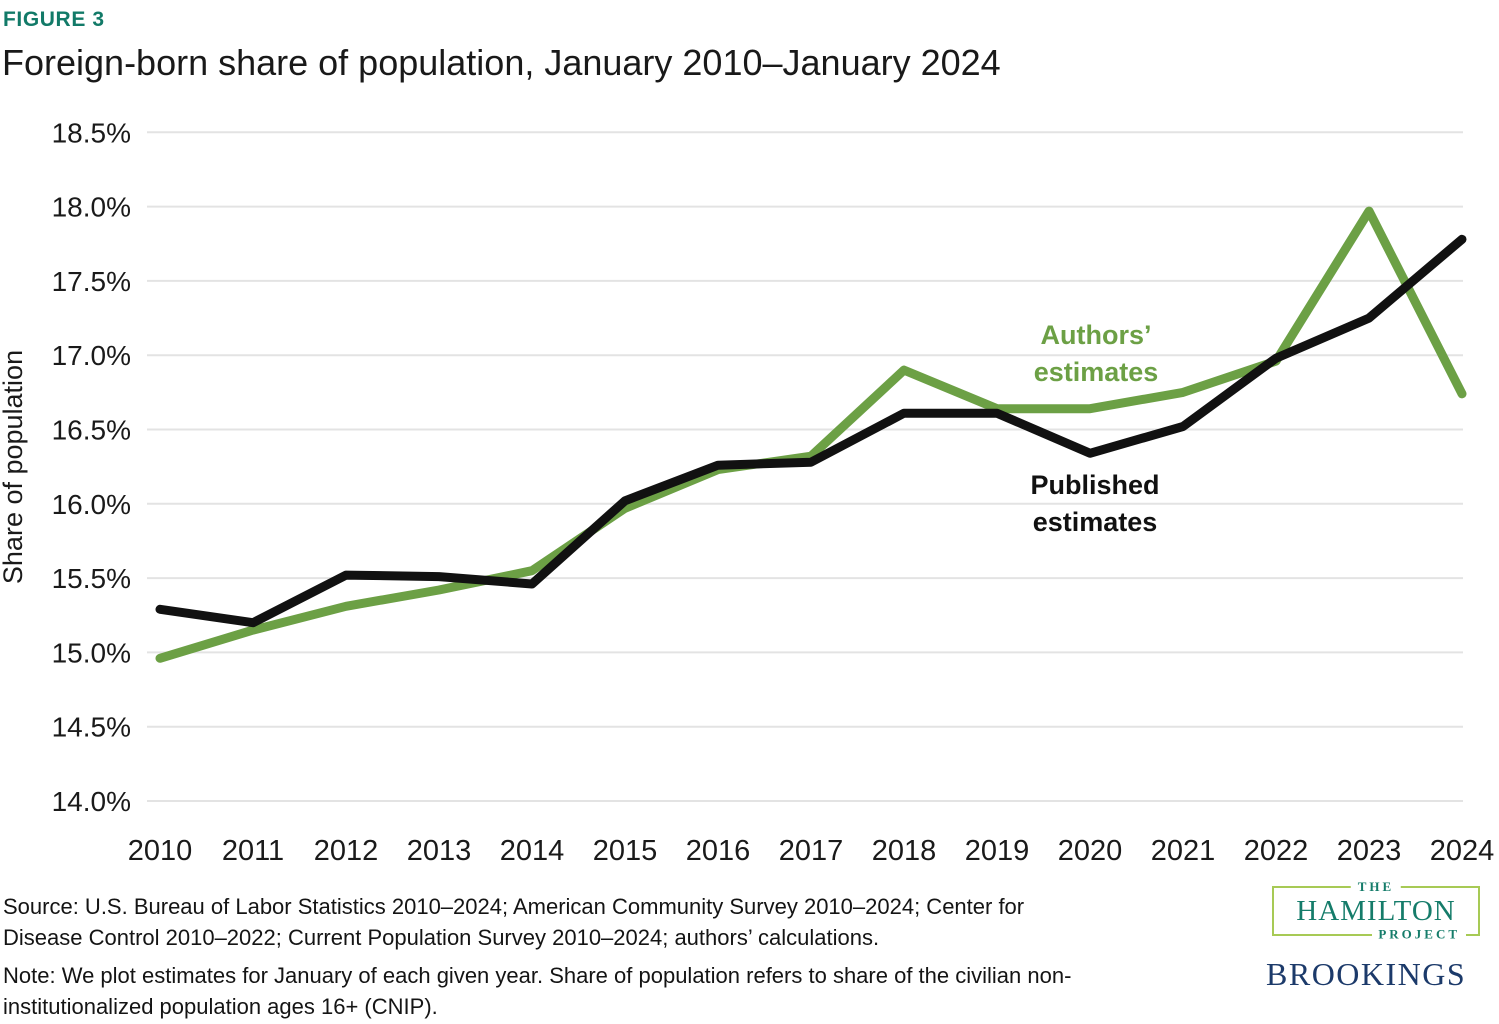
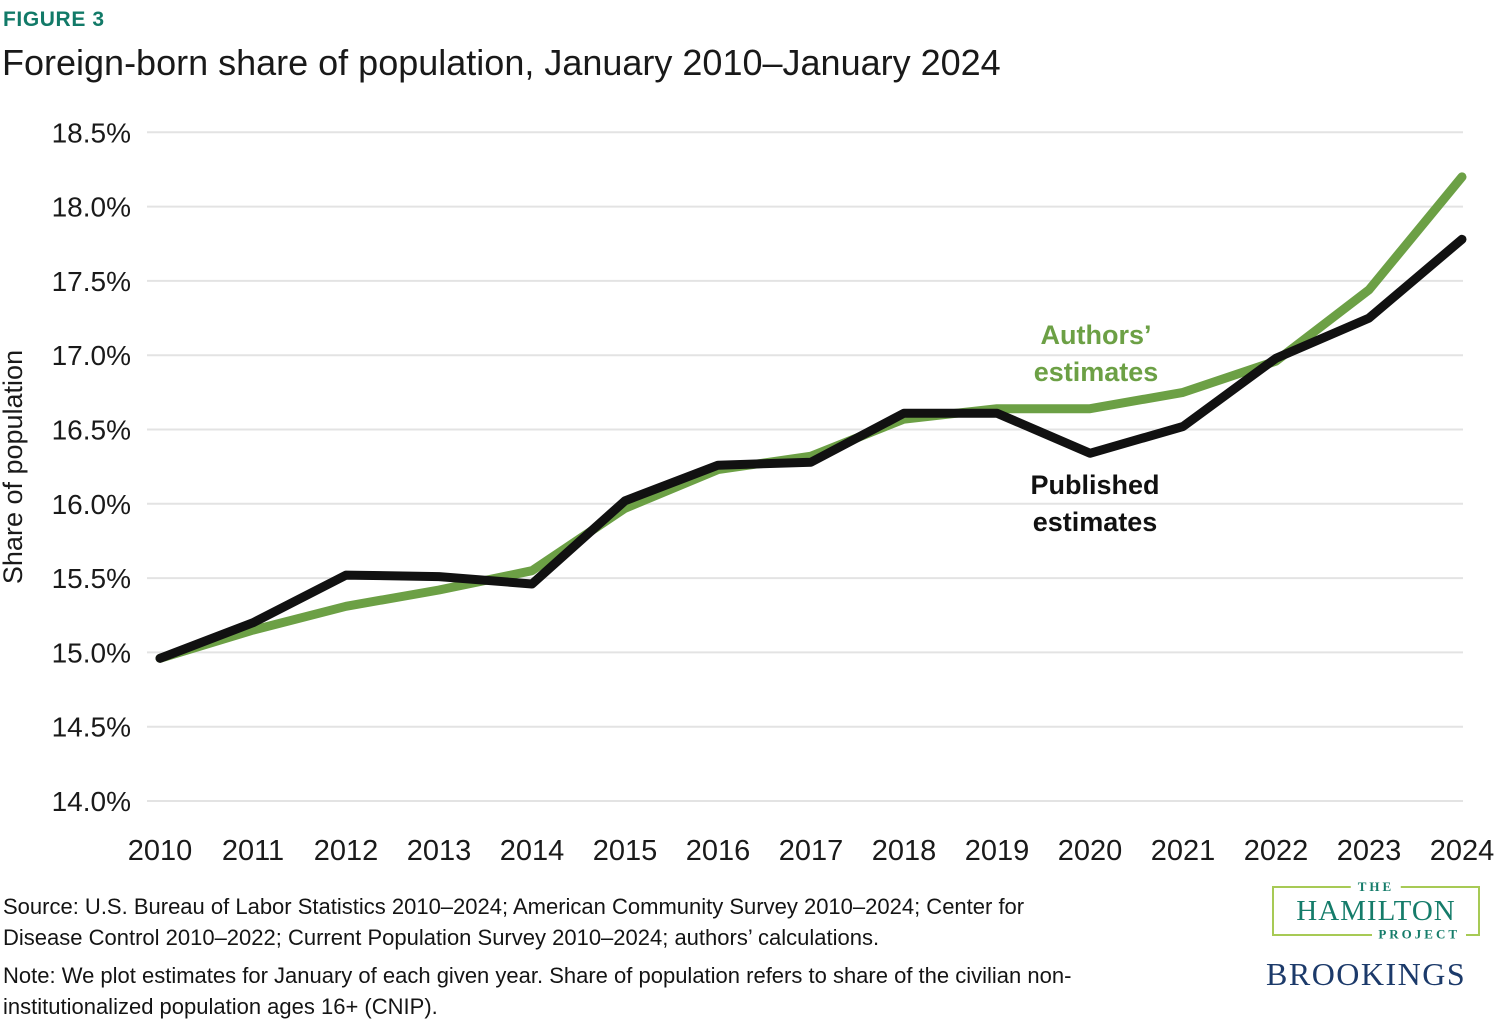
Published estimates/2010: 15.29% -> 14.96%
Authors’ estimates/2018: 16.90% -> 16.57%
Authors’ estimates/2023: 17.97% -> 17.44%
Authors’ estimates/2024: 16.74% -> 18.20%
